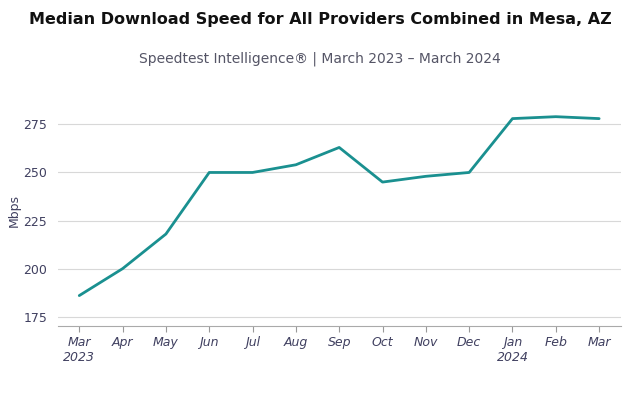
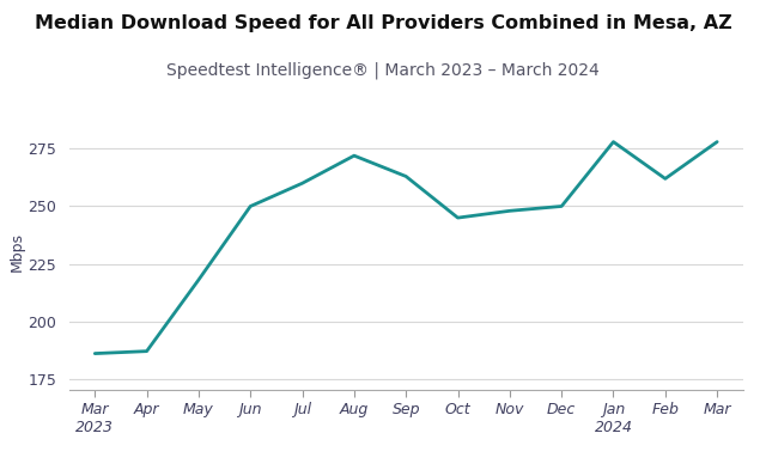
Apr: 200 -> 187
Jul: 250 -> 260
Aug: 254 -> 272
Feb: 279 -> 262
